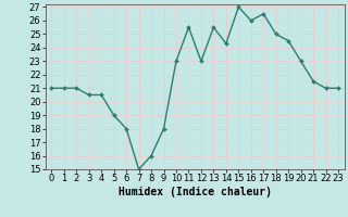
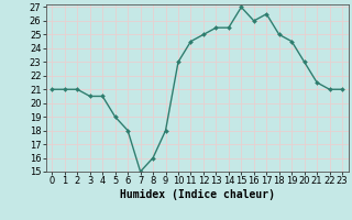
11: 25.5 -> 24.5
12: 23.0 -> 25.0
14: 24.3 -> 25.5
